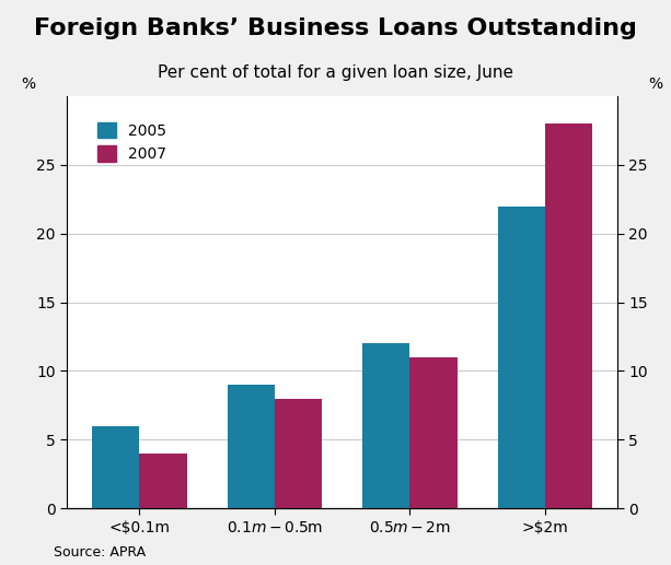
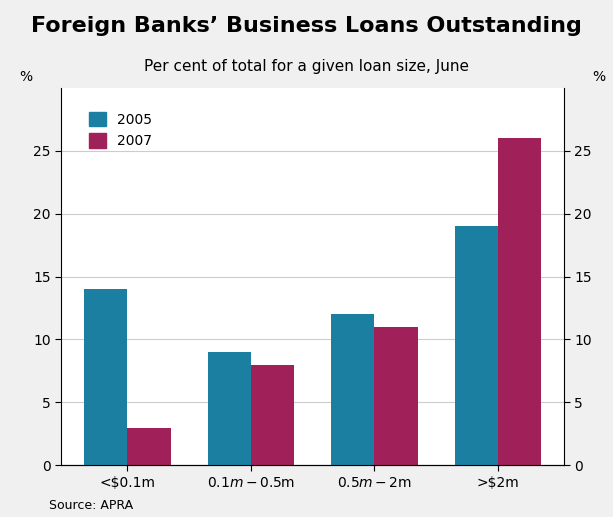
2005/<$0.1m: 6 -> 14
2007/<$0.1m: 4 -> 3
2005/>$2m: 22 -> 19
2007/>$2m: 28 -> 26
